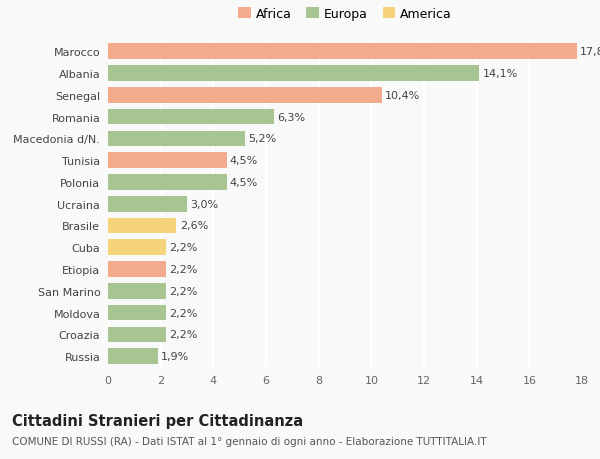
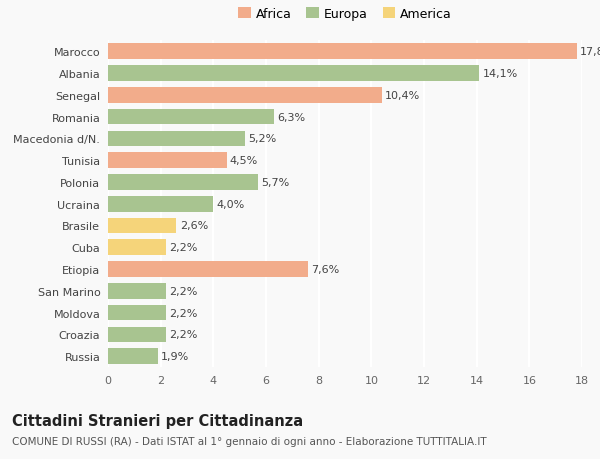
Polonia: 4,5% -> 5,7%
Ucraina: 3,0% -> 4,0%
Etiopia: 2,2% -> 7,6%
